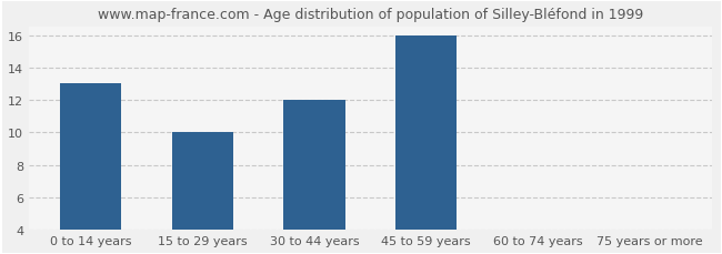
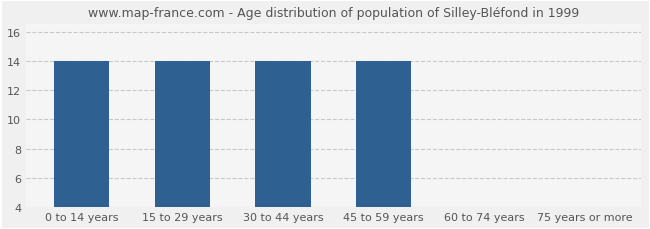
0 to 14 years: 13.0 -> 14.0
15 to 29 years: 10.0 -> 14.0
30 to 44 years: 12.0 -> 14.0
45 to 59 years: 16.0 -> 14.0
